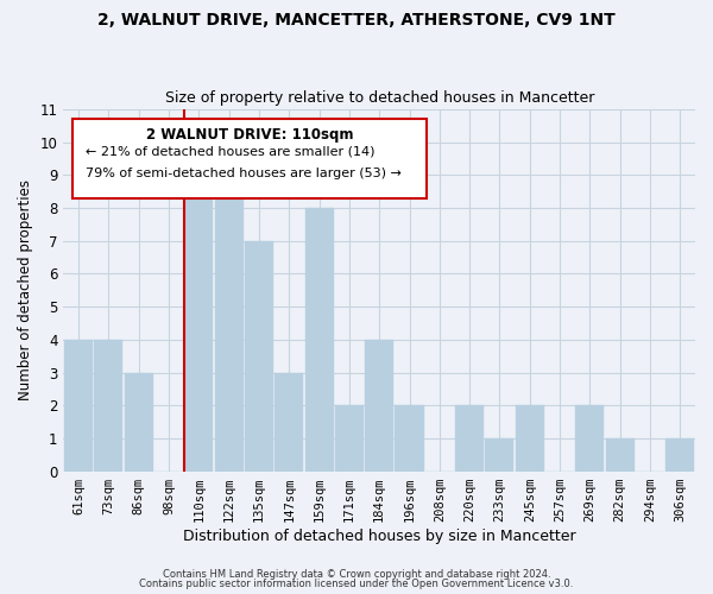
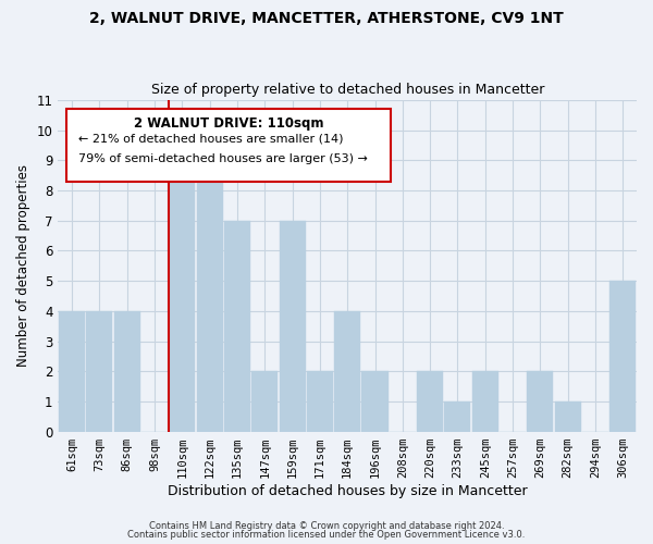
86sqm: 3 -> 4
147sqm: 3 -> 2
159sqm: 8 -> 7
306sqm: 1 -> 5
